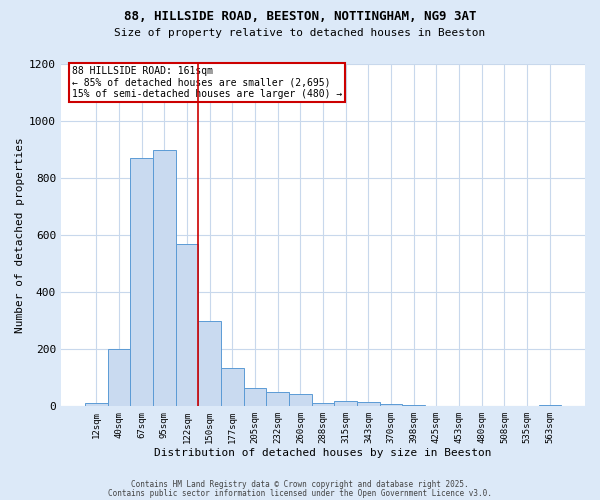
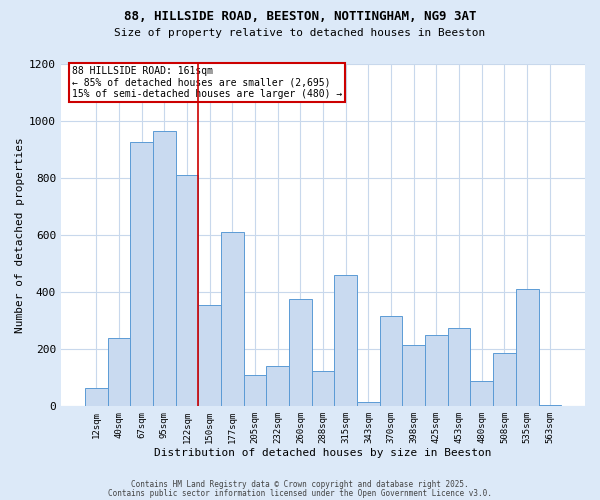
12sqm: 10 -> 65
40sqm: 200 -> 240
67sqm: 870 -> 925
95sqm: 900 -> 965
122sqm: 570 -> 810
150sqm: 300 -> 355
177sqm: 135 -> 610
205sqm: 65 -> 110
232sqm: 50 -> 140
260sqm: 42 -> 375
288sqm: 12 -> 125
315sqm: 18 -> 460
370sqm: 8 -> 315
398sqm: 3 -> 215
425sqm: 2 -> 250
453sqm: 1 -> 275
480sqm: 1 -> 90
508sqm: 2 -> 185
535sqm: 1 -> 410
